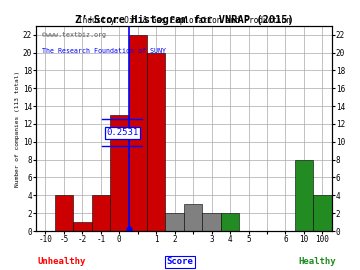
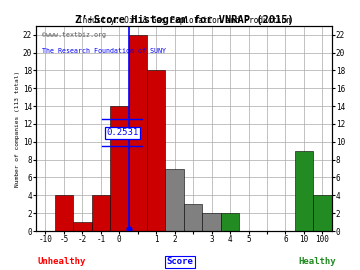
0: 13 -> 14
1: 20 -> 18
2: 2 -> 7
10: 8 -> 9
